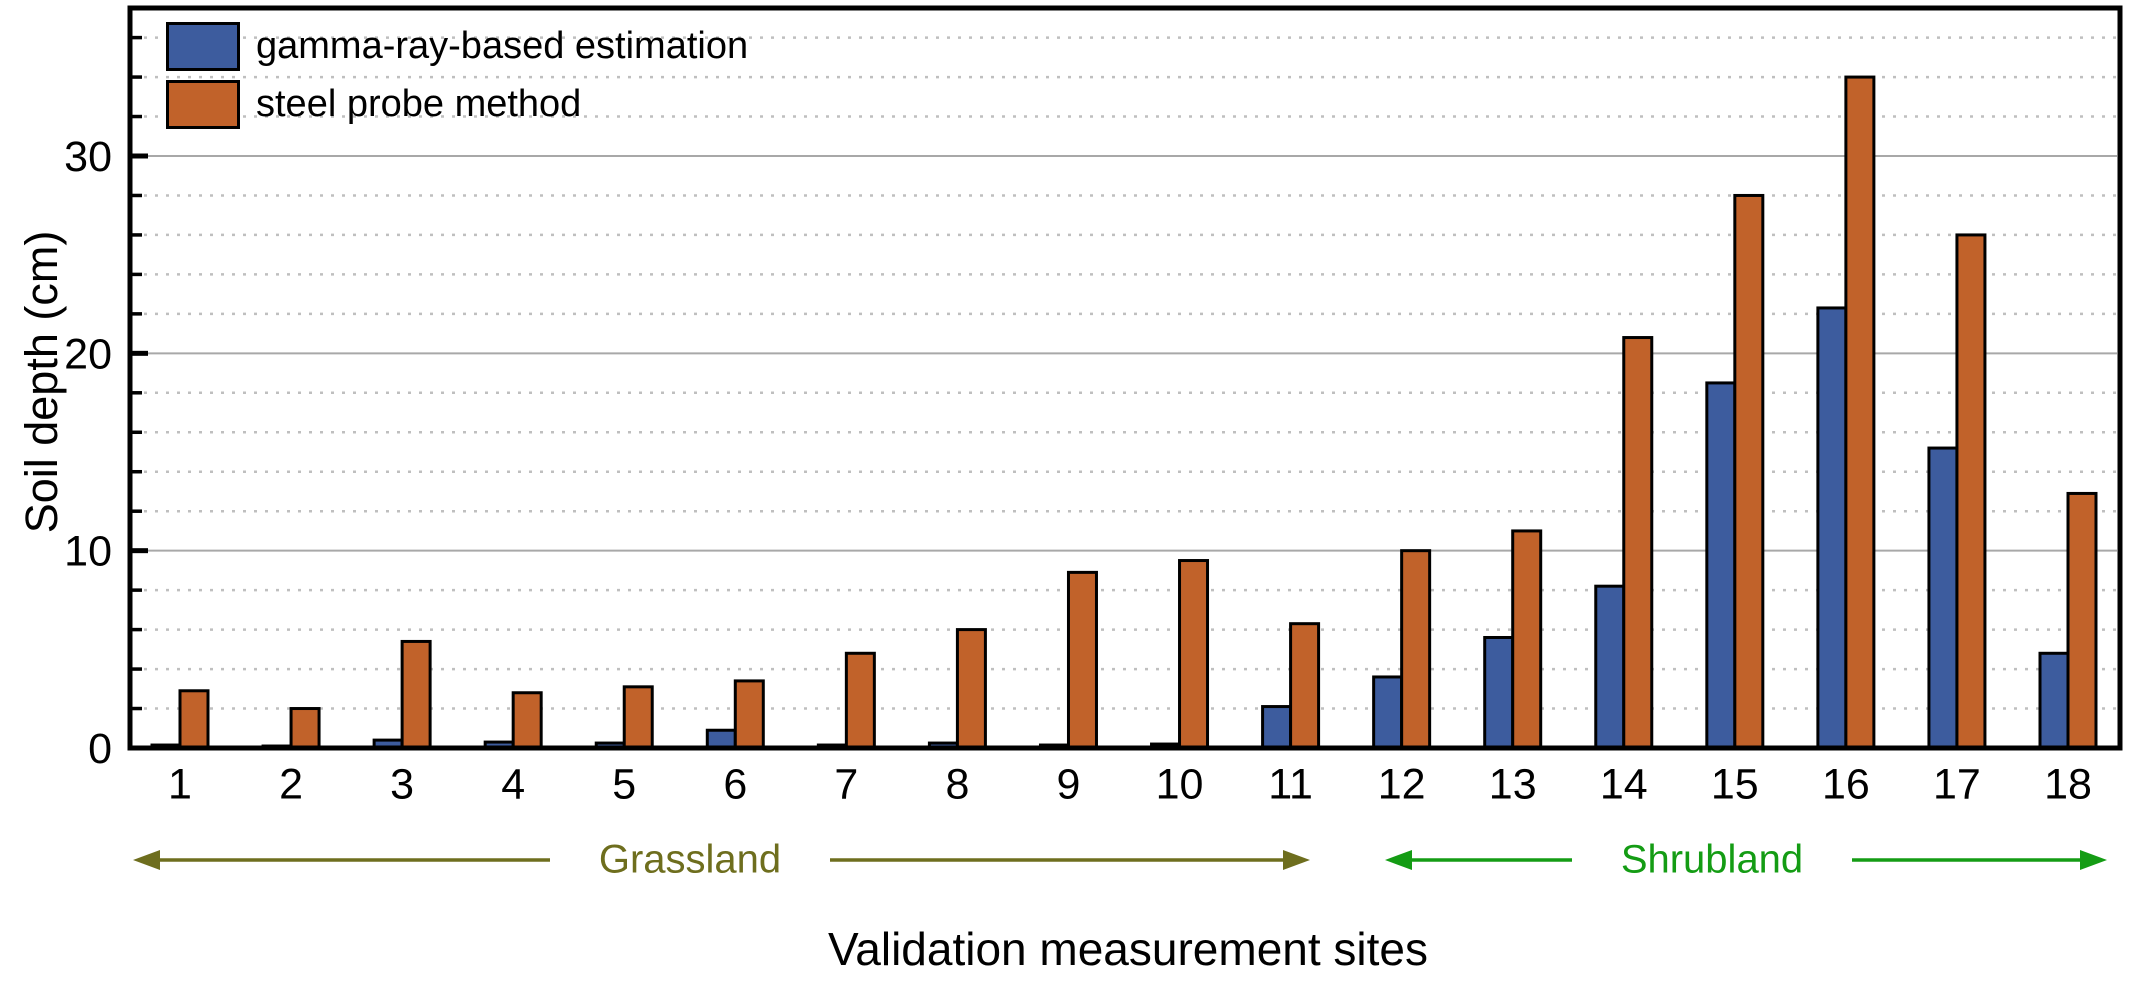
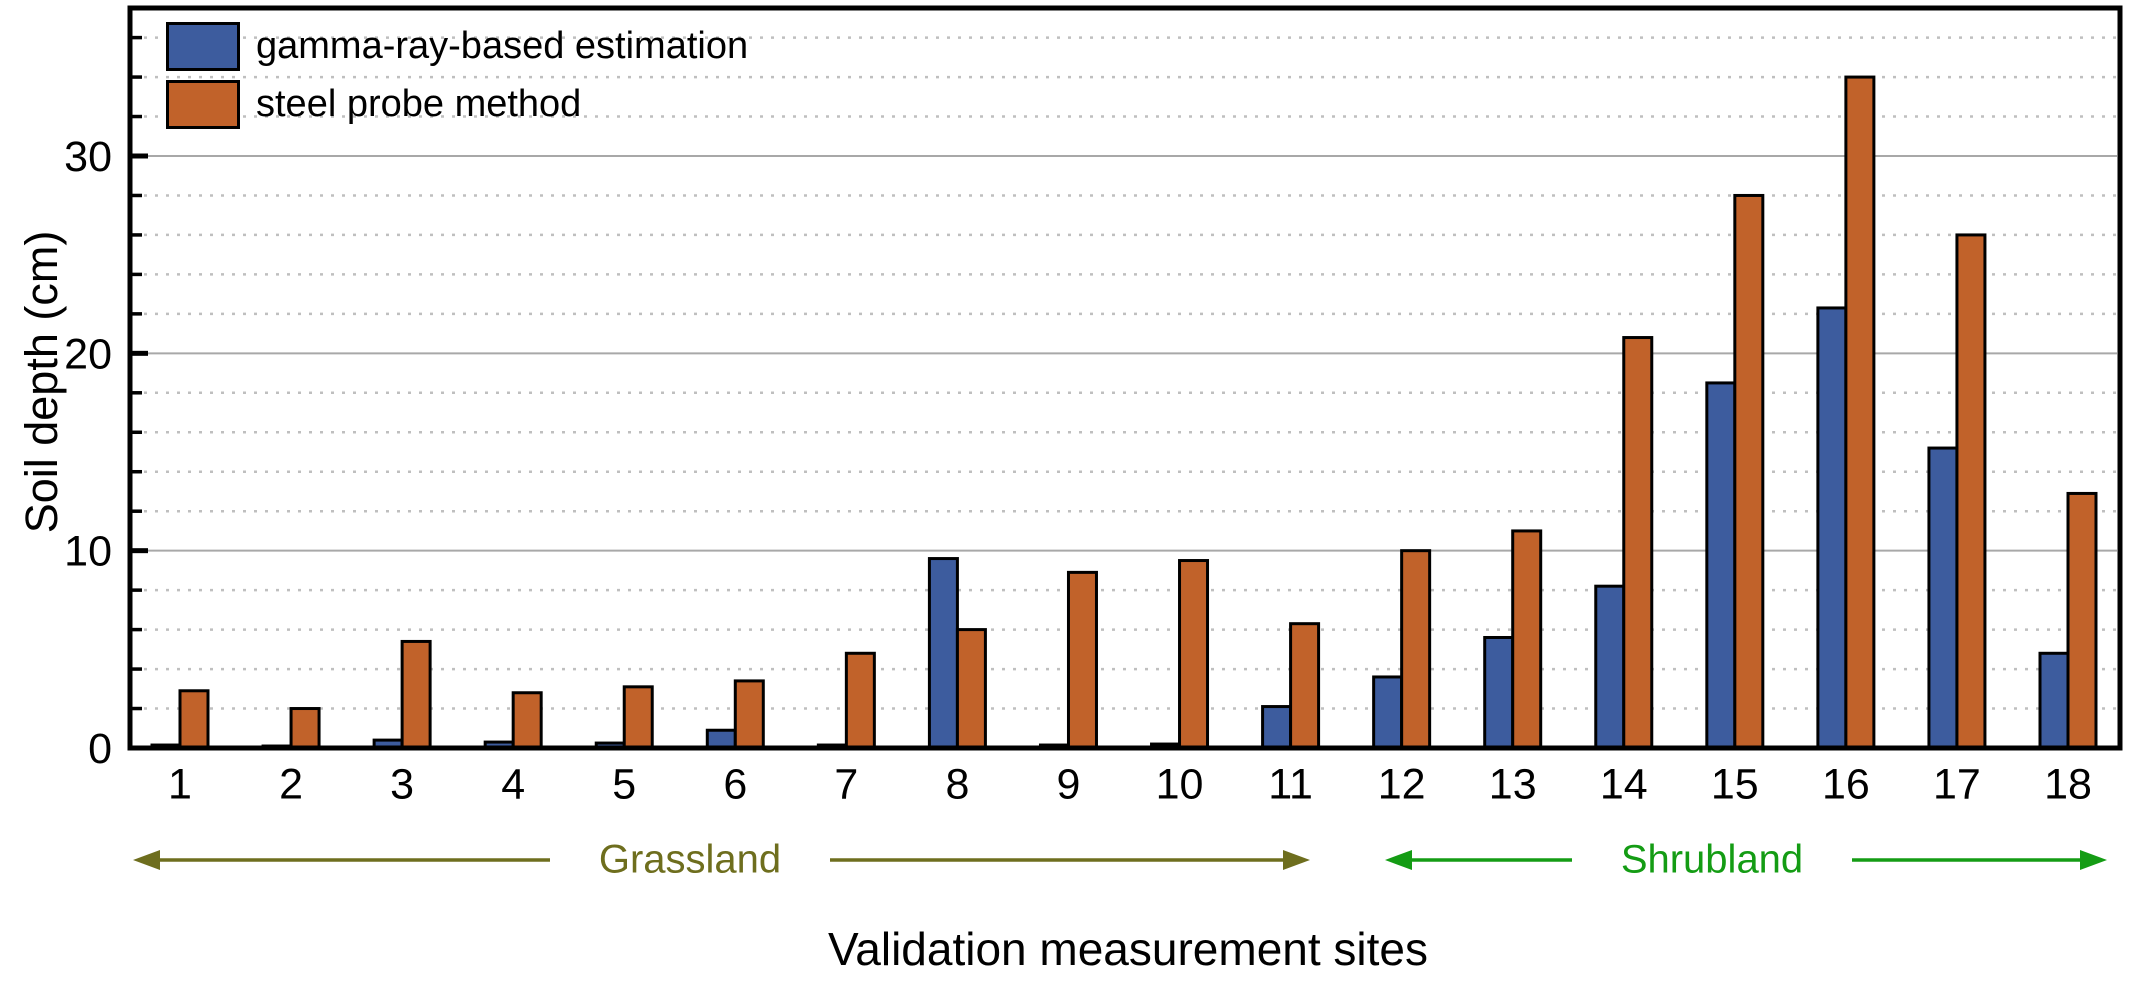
gamma-ray-based estimation/8: 0.2 -> 9.6
